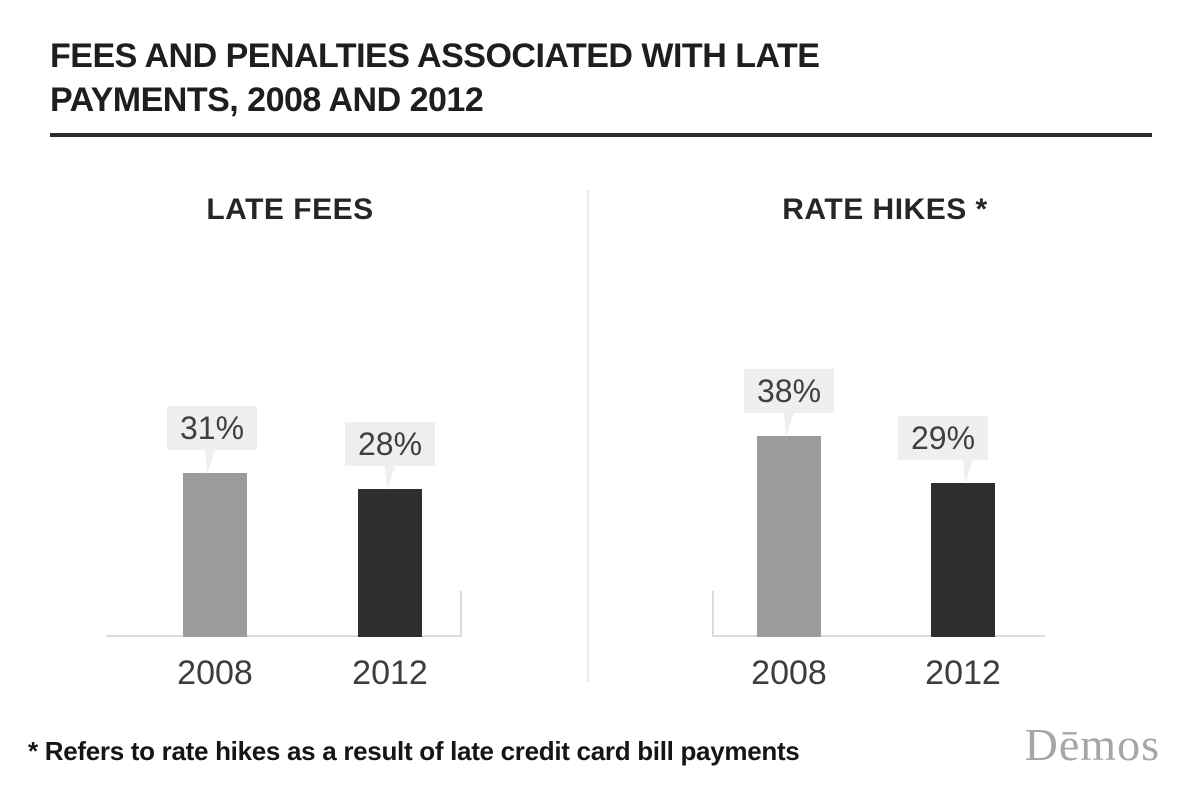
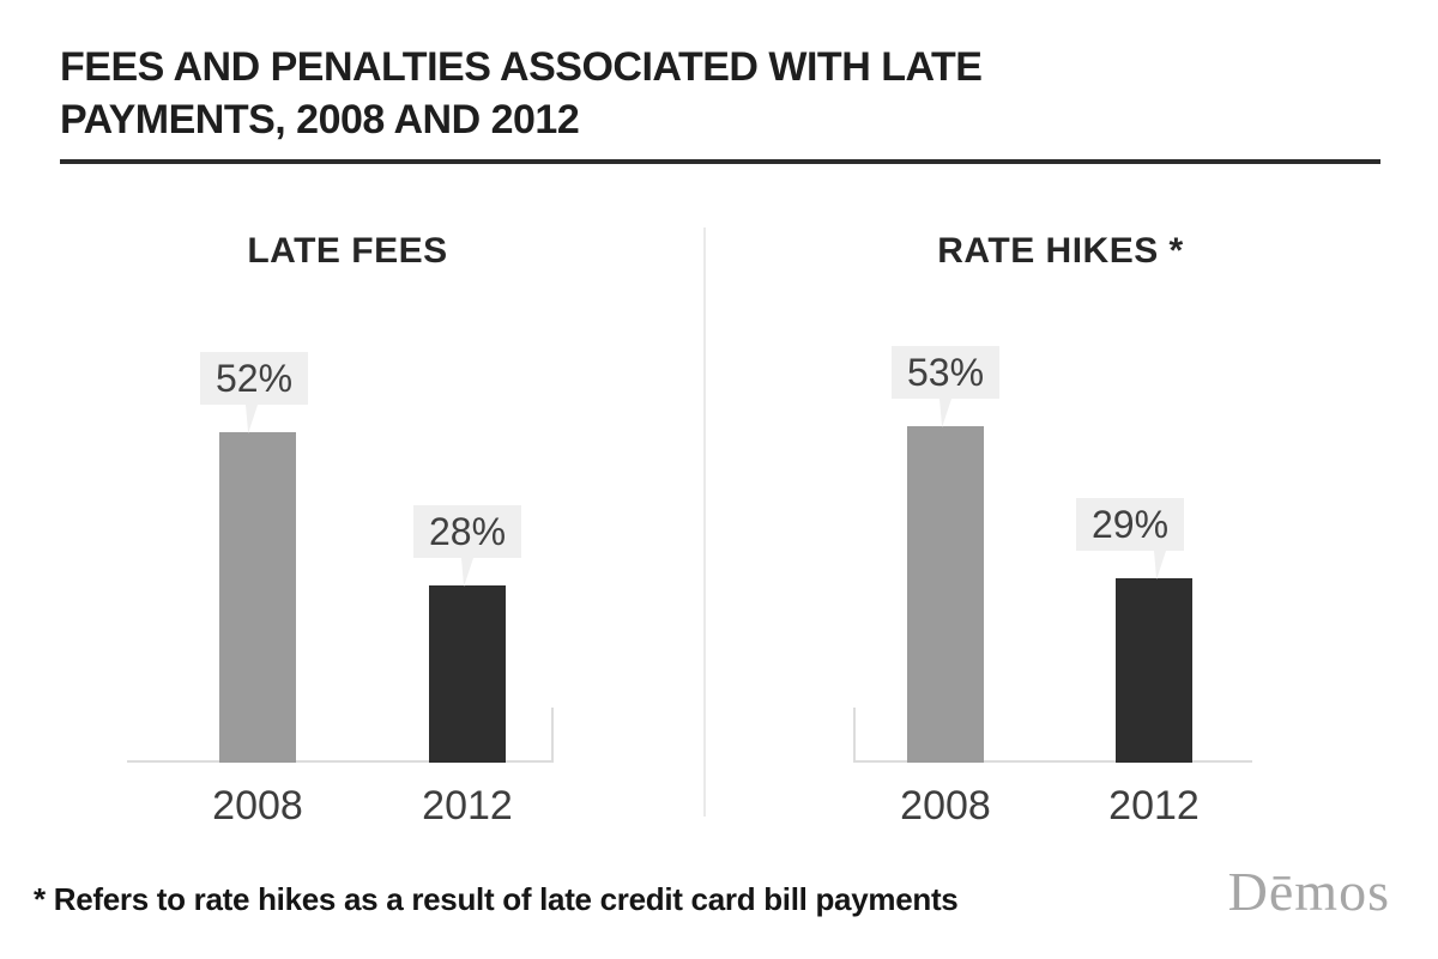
LATE FEES/2008: 31% -> 52%
RATE HIKES */2008: 38% -> 53%
